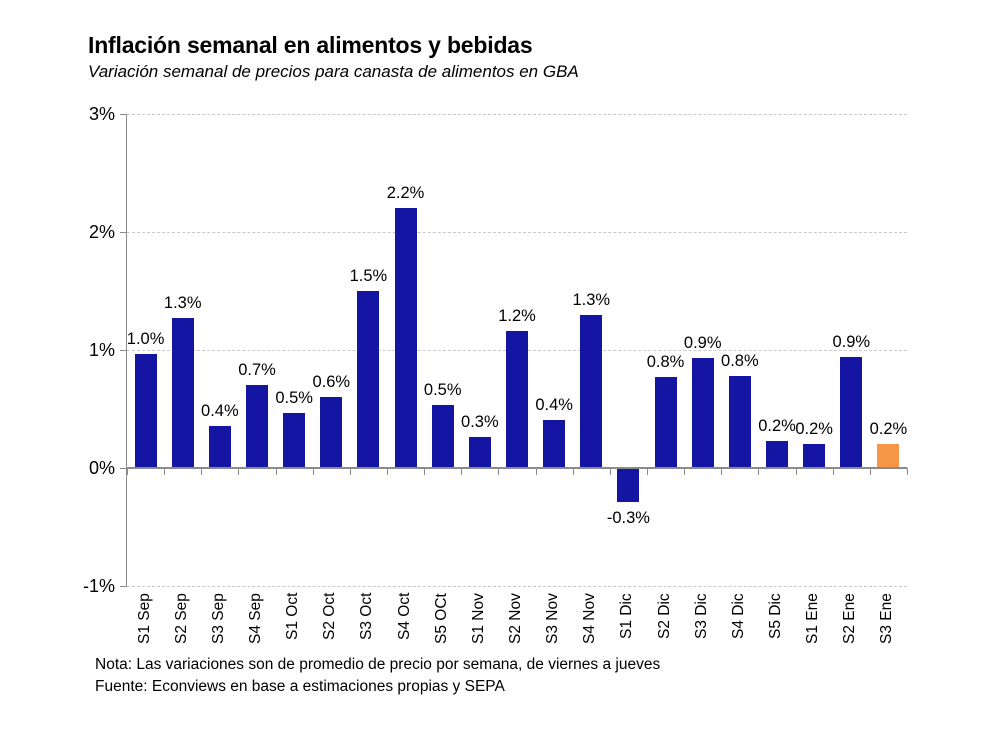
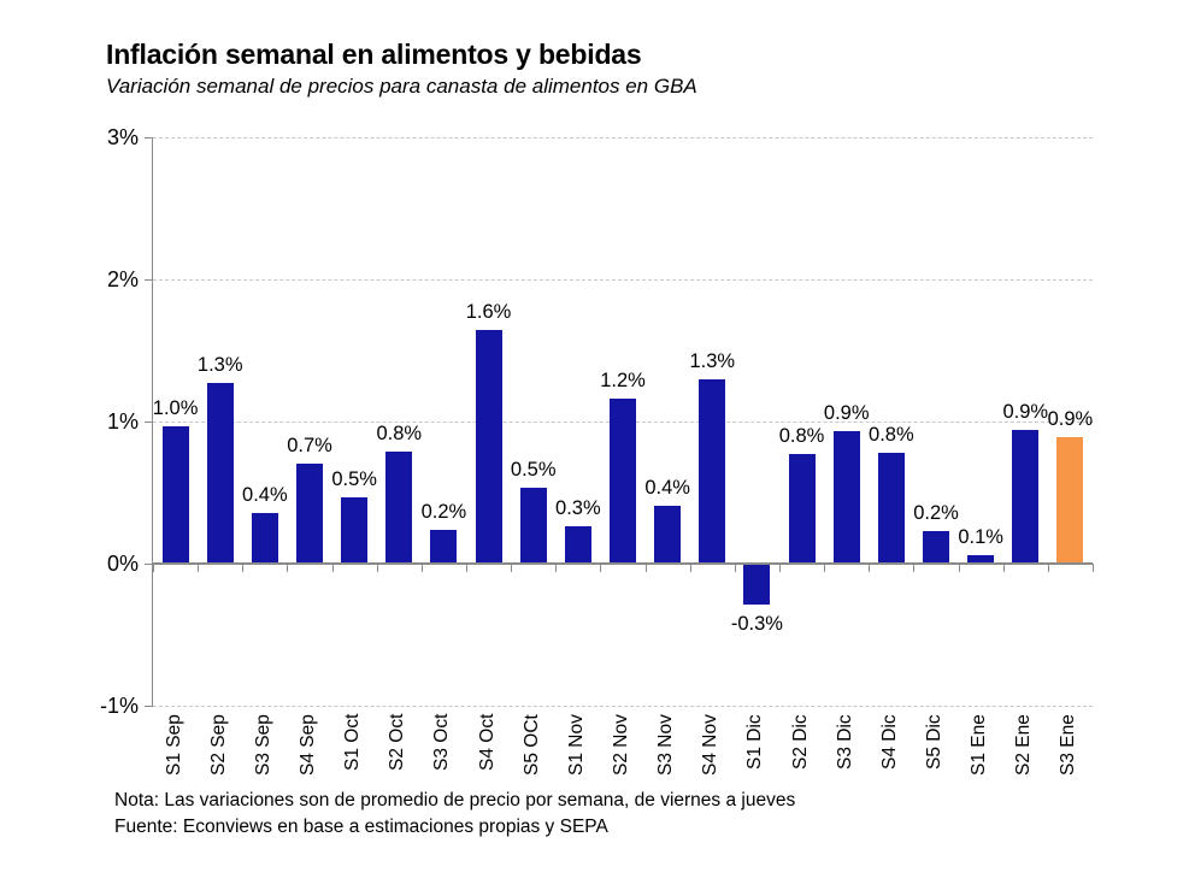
S2 Oct: 0.6% -> 0.8%
S3 Oct: 1.5% -> 0.2%
S4 Oct: 2.2% -> 1.6%
S1 Ene: 0.2% -> 0.1%
S3 Ene: 0.2% -> 0.9%
